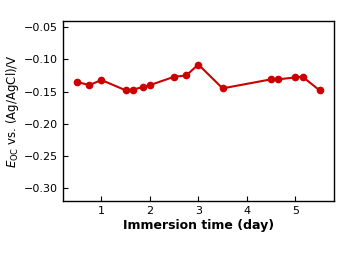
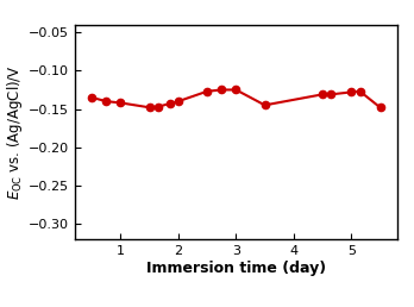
1: -0.132 -> -0.142
3: -0.108 -> -0.125
